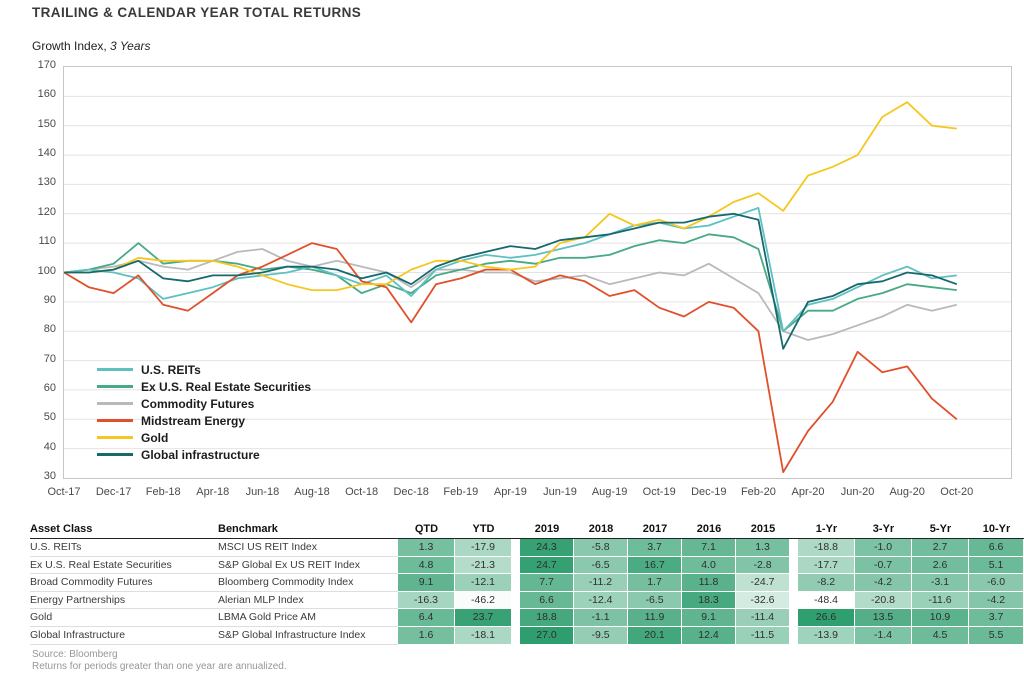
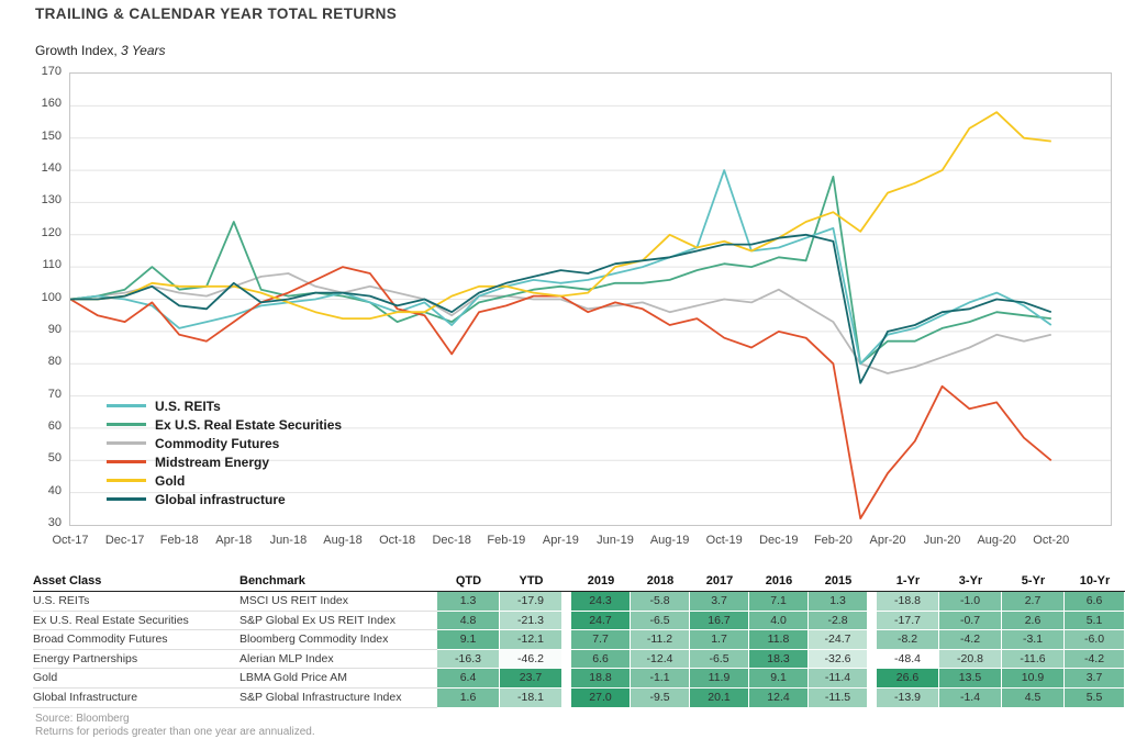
Ex U.S. Real Estate Securities/Apr-18: 104 -> 124
Global infrastructure/Apr-18: 99 -> 105
U.S. REITs/Oct-19: 117 -> 140
Ex U.S. Real Estate Securities/Feb-20: 108 -> 138
U.S. REITs/Oct-20: 99 -> 92
